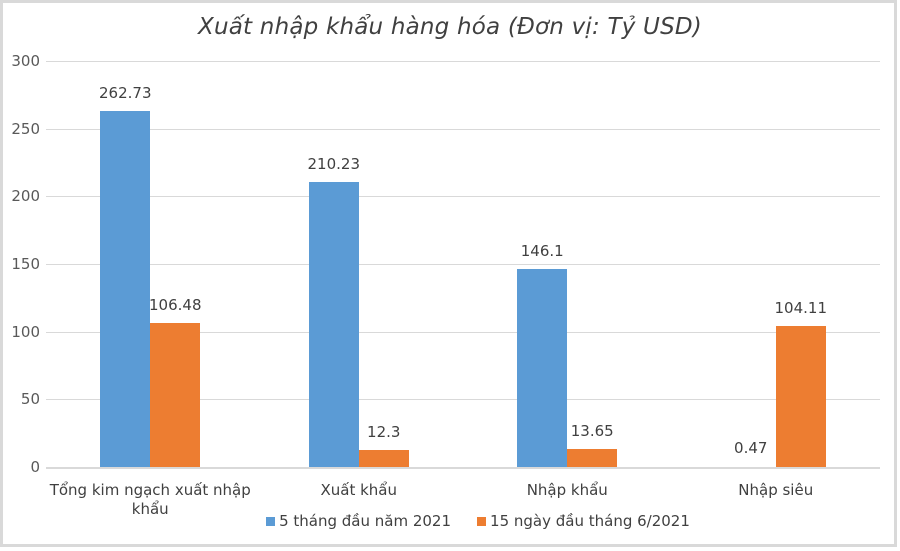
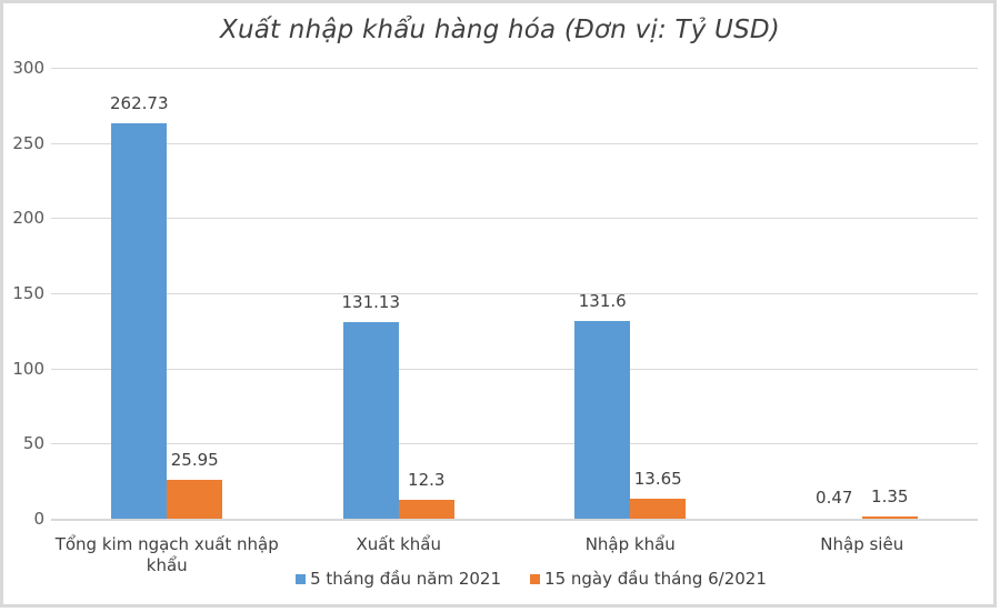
15 ngày đầu tháng 6/2021/Tổng kim ngạch xuất nhập khẩu: 106.48 -> 25.95
5 tháng đầu năm 2021/Xuất khẩu: 210.23 -> 131.13
5 tháng đầu năm 2021/Nhập khẩu: 146.1 -> 131.6
15 ngày đầu tháng 6/2021/Nhập siêu: 104.11 -> 1.35
